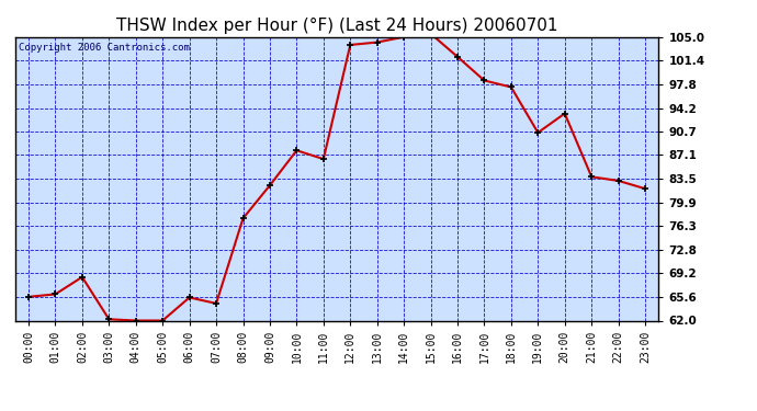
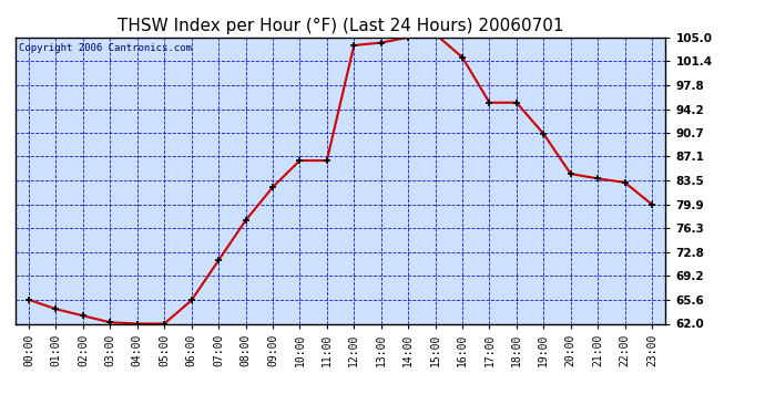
01:00: 66.0 -> 64.2
02:00: 68.6 -> 63.2
07:00: 64.6 -> 71.5
10:00: 87.8 -> 86.5
17:00: 98.4 -> 95.2
18:00: 97.4 -> 95.2
20:00: 93.4 -> 84.5
23:00: 82.0 -> 79.9
